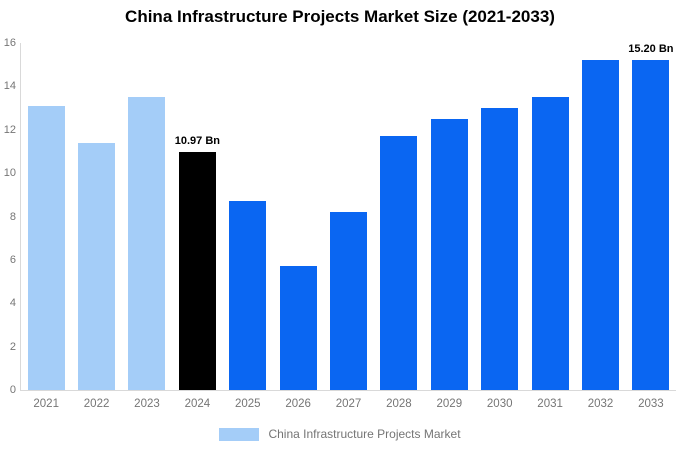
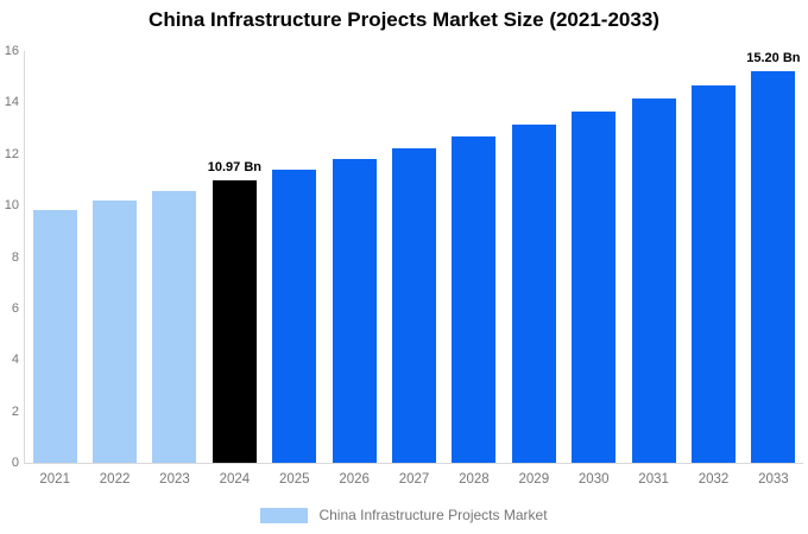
2021: 13.1 -> 9.8
2022: 11.4 -> 10.2
2023: 13.5 -> 10.6
2025: 8.7 -> 11.4
2026: 5.7 -> 11.8
2027: 8.2 -> 12.2
2028: 11.7 -> 12.7
2029: 12.5 -> 13.2
2030: 13.0 -> 13.6
2031: 13.5 -> 14.1
2032: 15.2 -> 14.7
